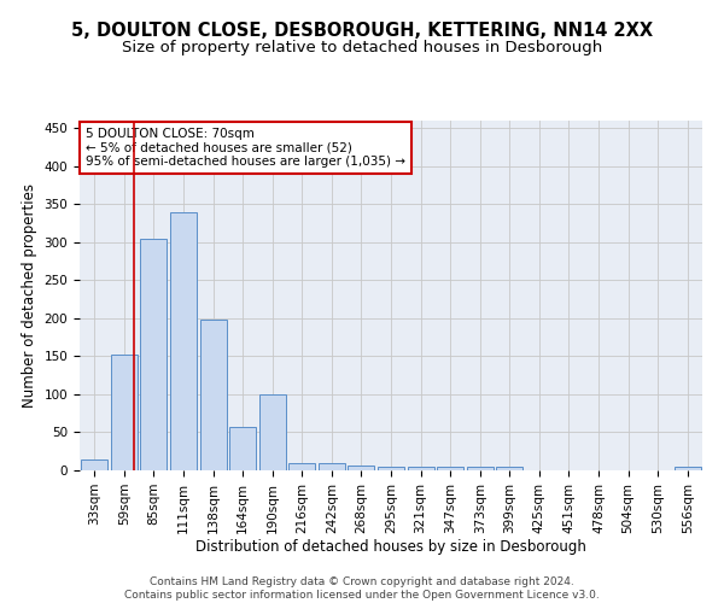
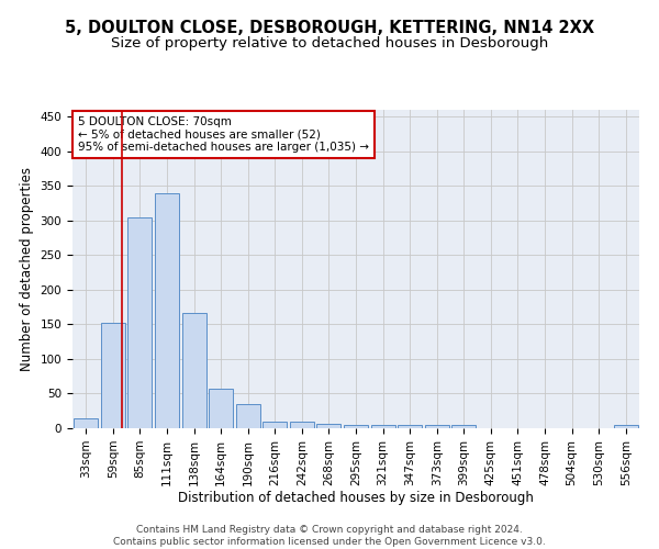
138sqm: 198 -> 167
190sqm: 100 -> 35
